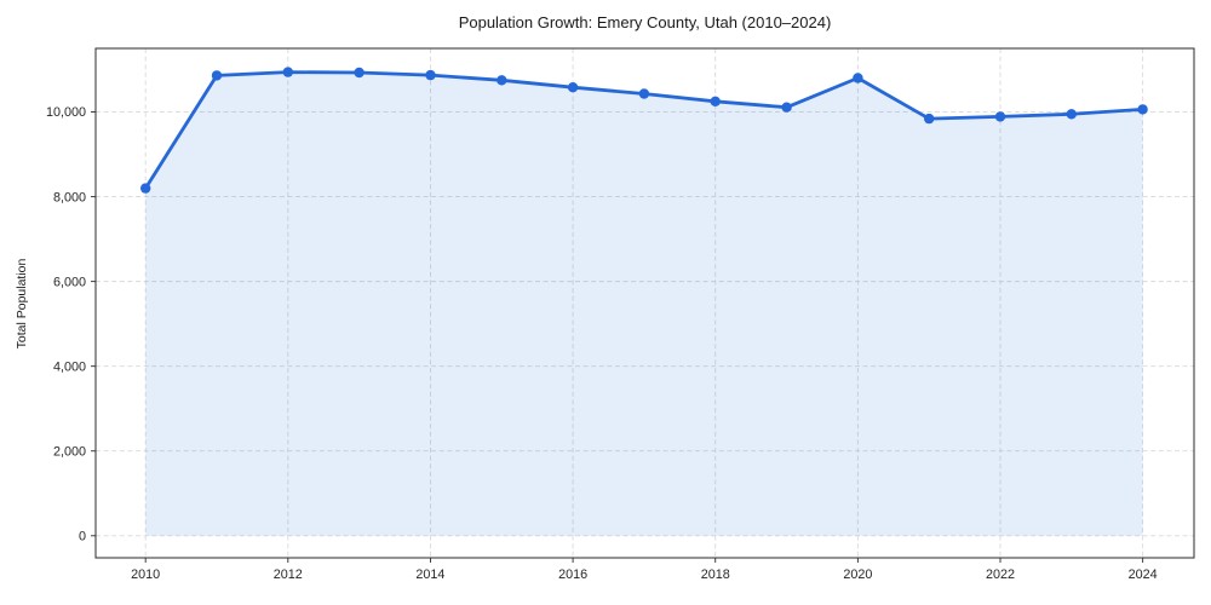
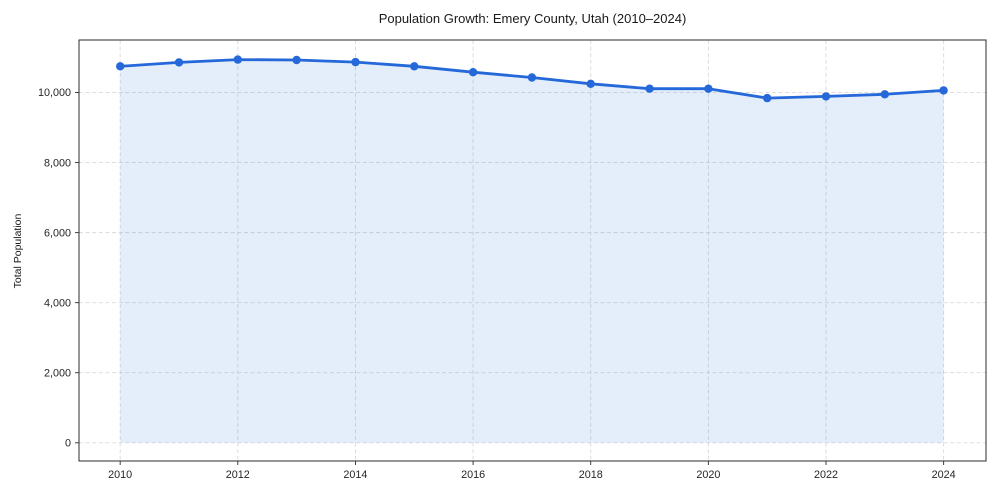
2010: 8200 -> 10800
2020: 10800 -> 10100
